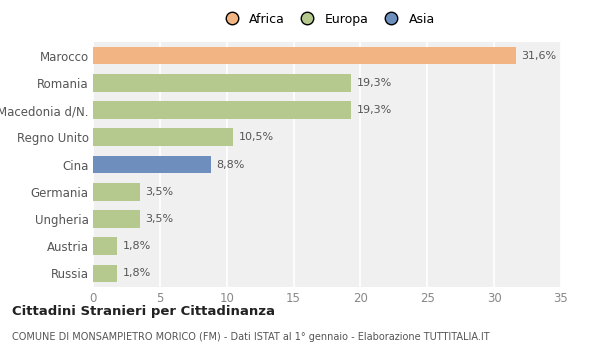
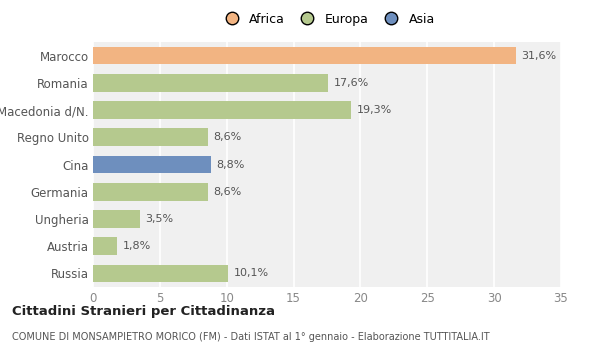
Romania: 19,3% -> 17,6%
Regno Unito: 10,5% -> 8,6%
Germania: 3,5% -> 8,6%
Russia: 1,8% -> 10,1%
